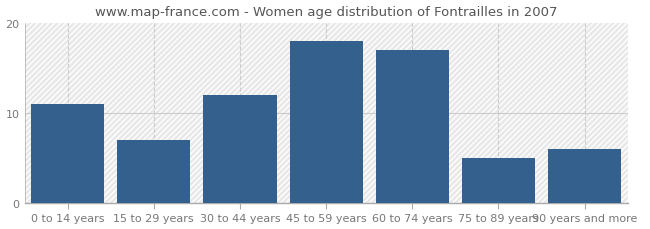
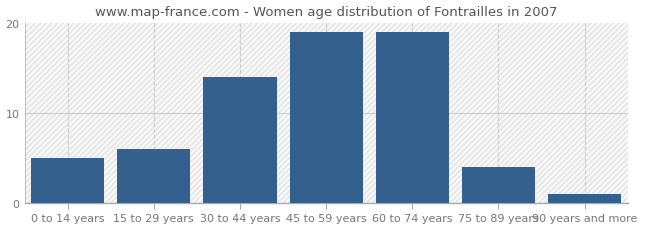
0 to 14 years: 11 -> 5
15 to 29 years: 7 -> 6
30 to 44 years: 12 -> 14
45 to 59 years: 18 -> 19
60 to 74 years: 17 -> 19
75 to 89 years: 5 -> 4
90 years and more: 6 -> 1
